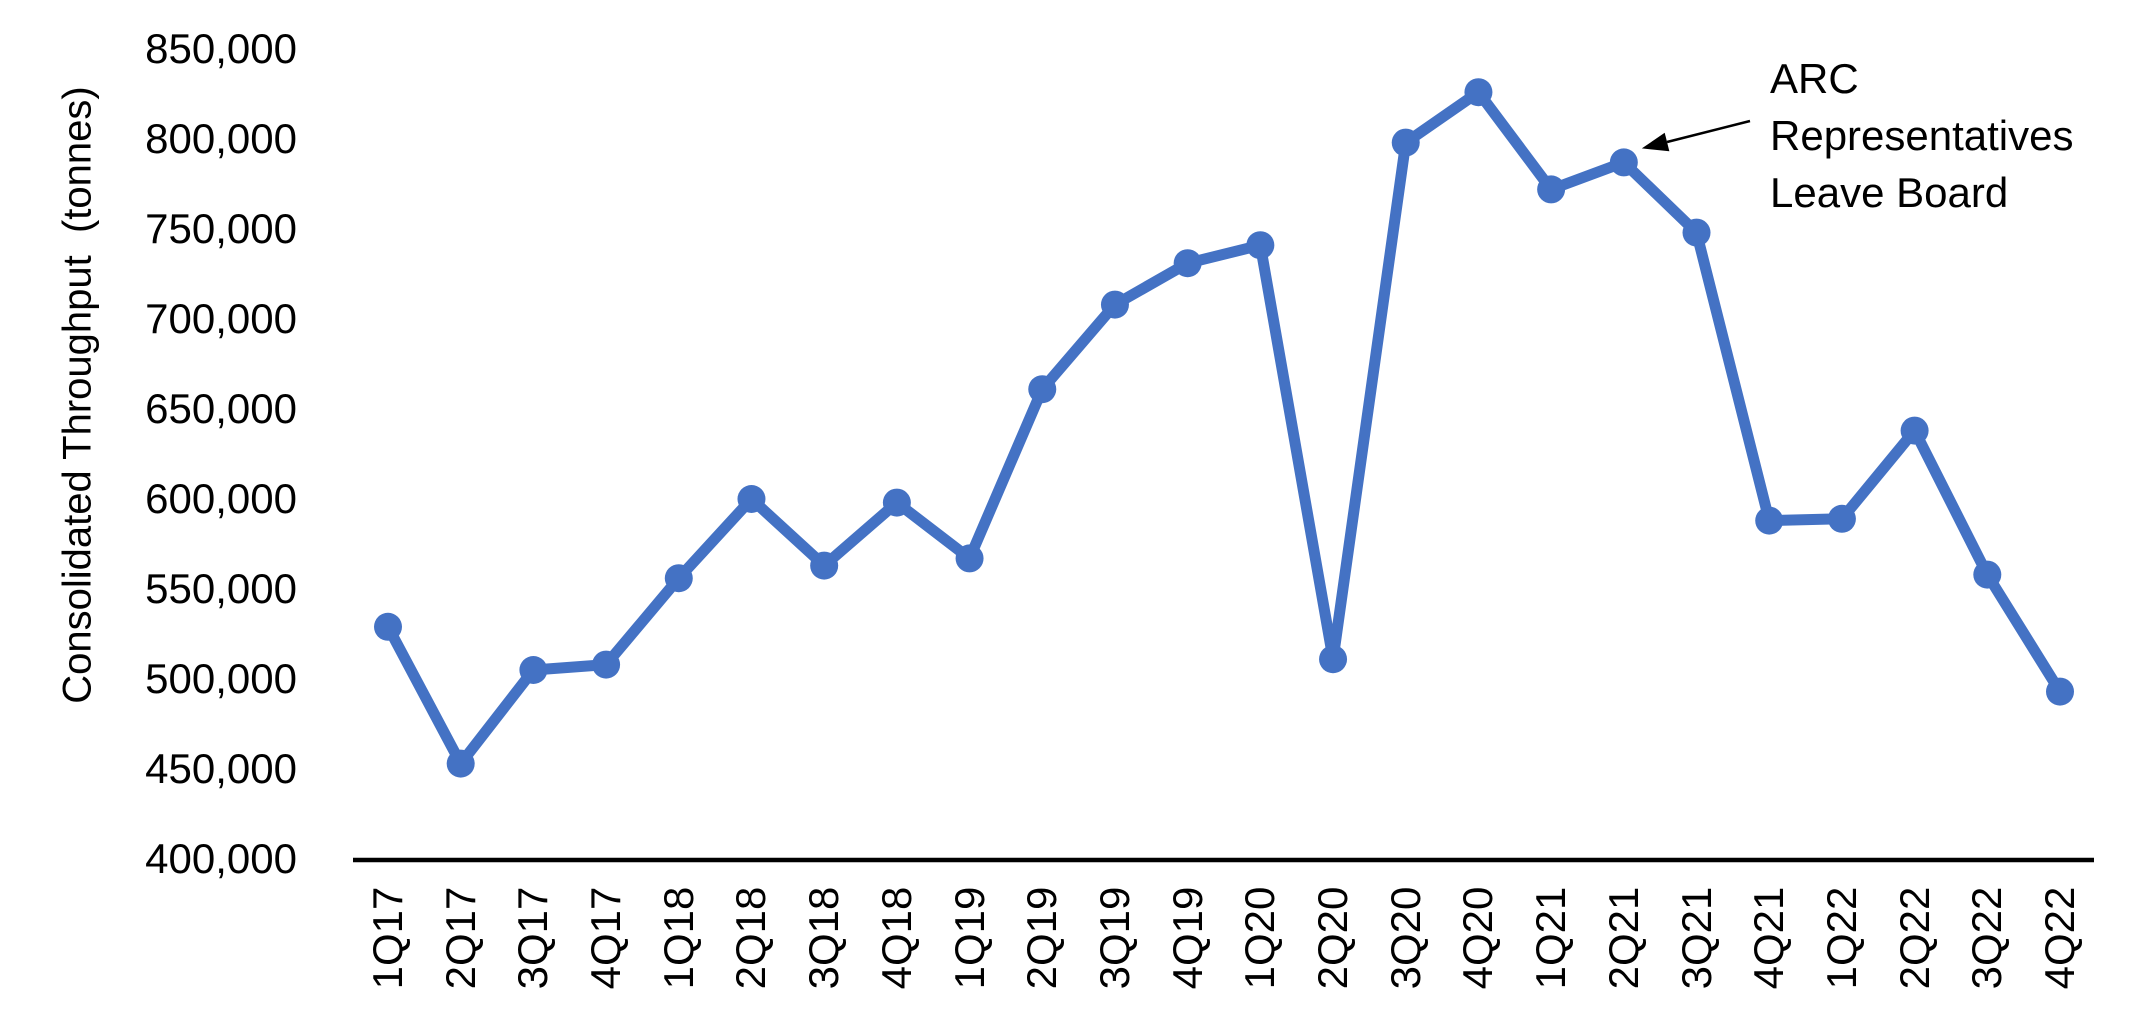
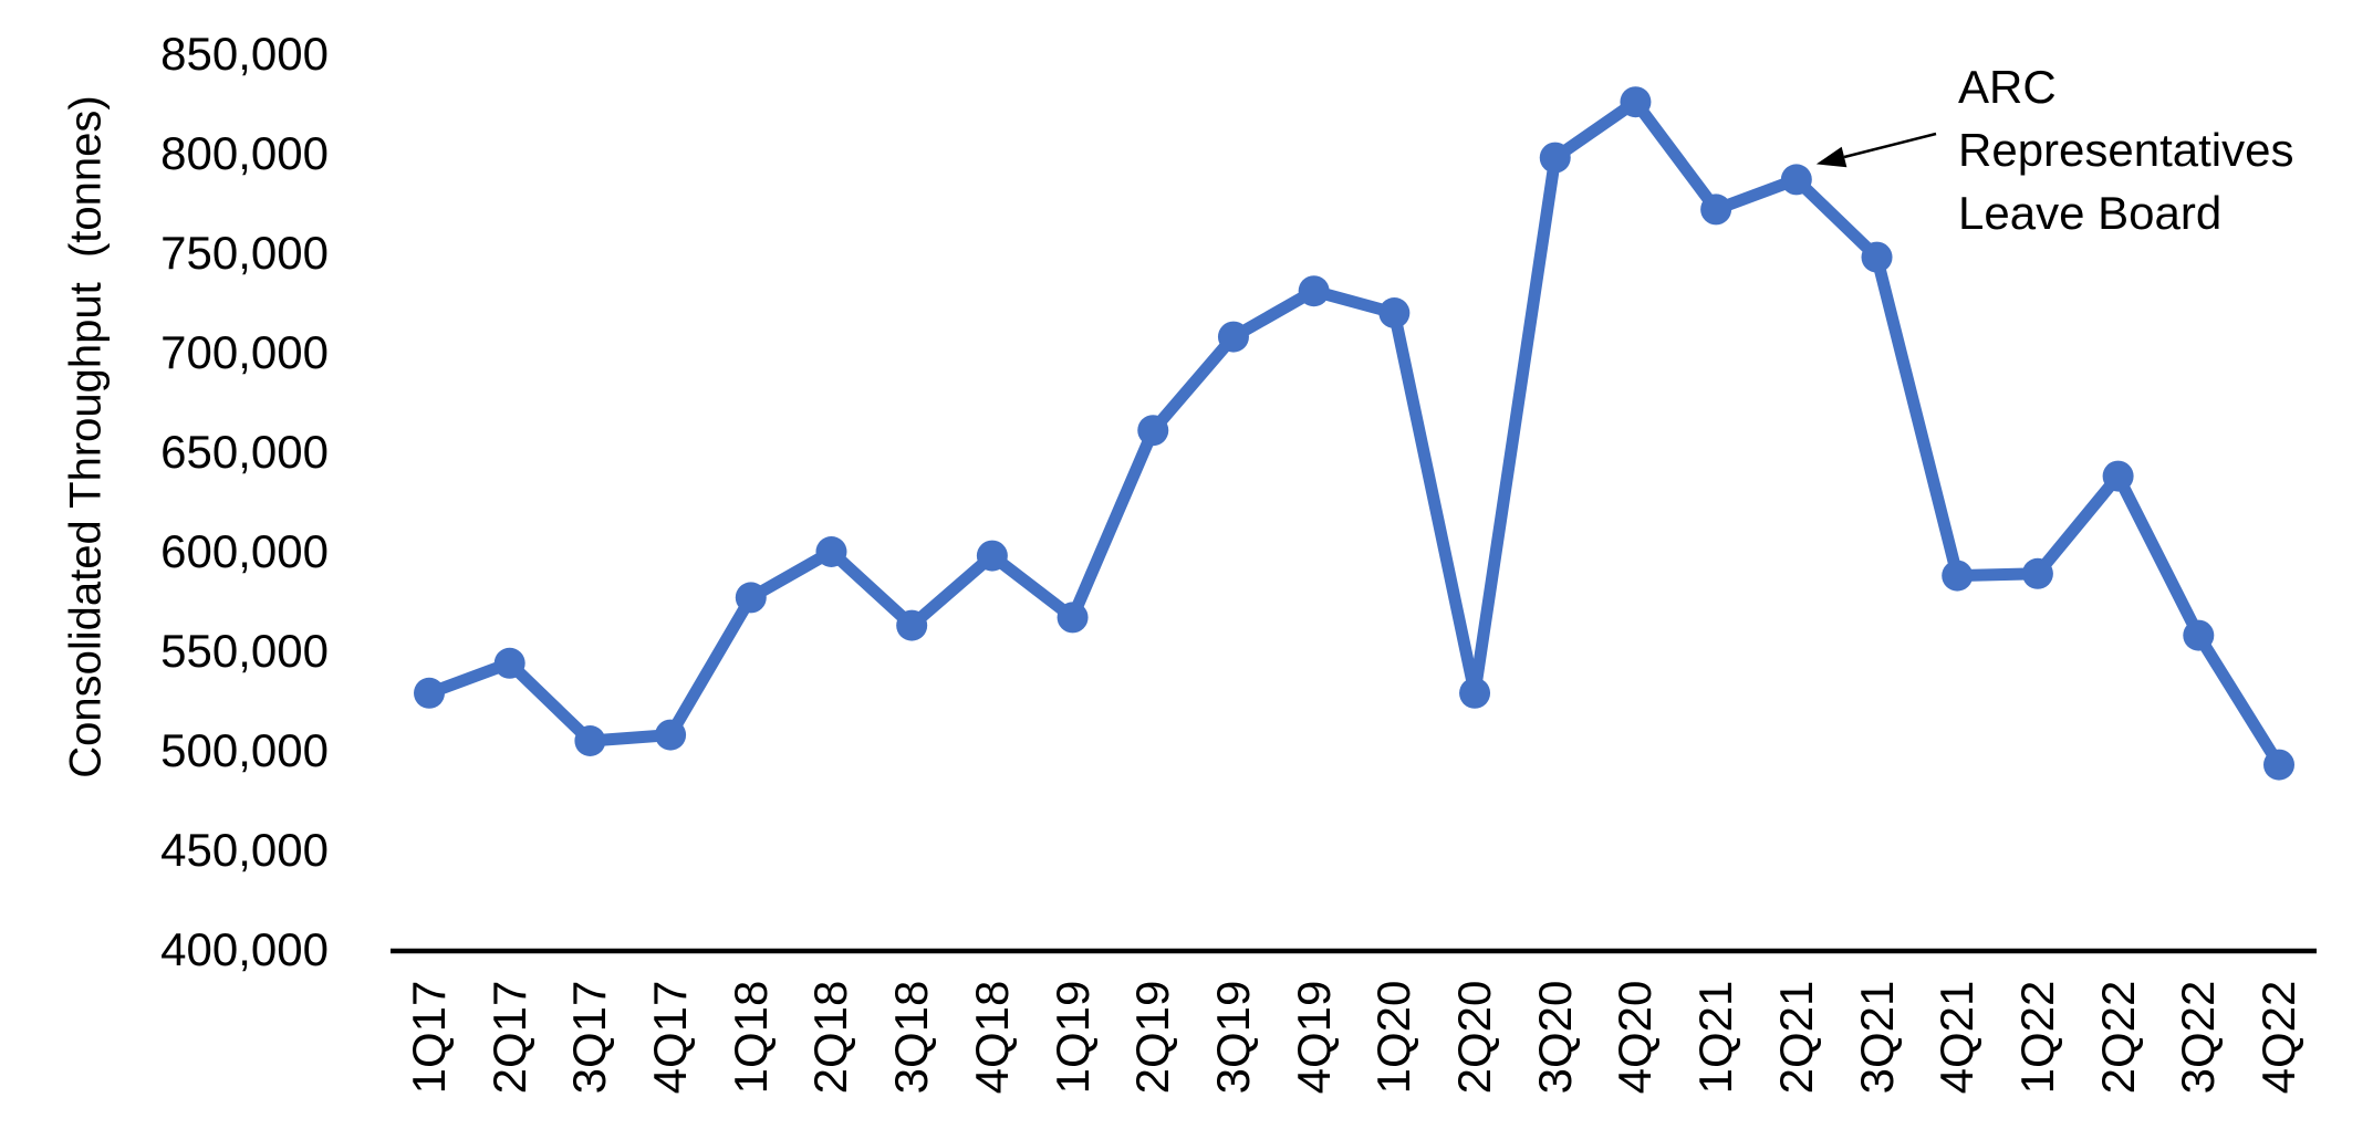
2Q17: 453000 -> 544000
1Q18: 556000 -> 577000
1Q20: 741000 -> 720000
2Q20: 511000 -> 529000
